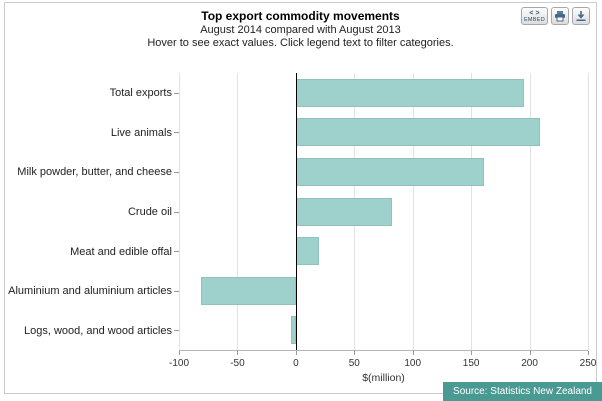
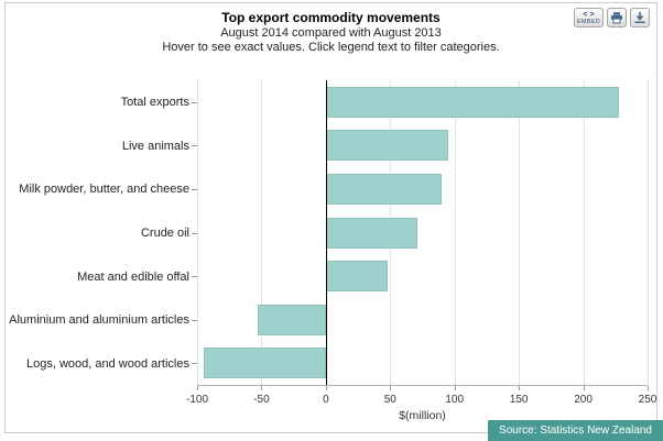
Total exports: 195 -> 228
Live animals: 209 -> 95
Milk powder, butter, and cheese: 161 -> 90
Crude oil: 82 -> 71
Meat and edible offal: 20 -> 48
Aluminium and aluminium articles: -81 -> -53
Logs, wood, and wood articles: -4 -> -95
